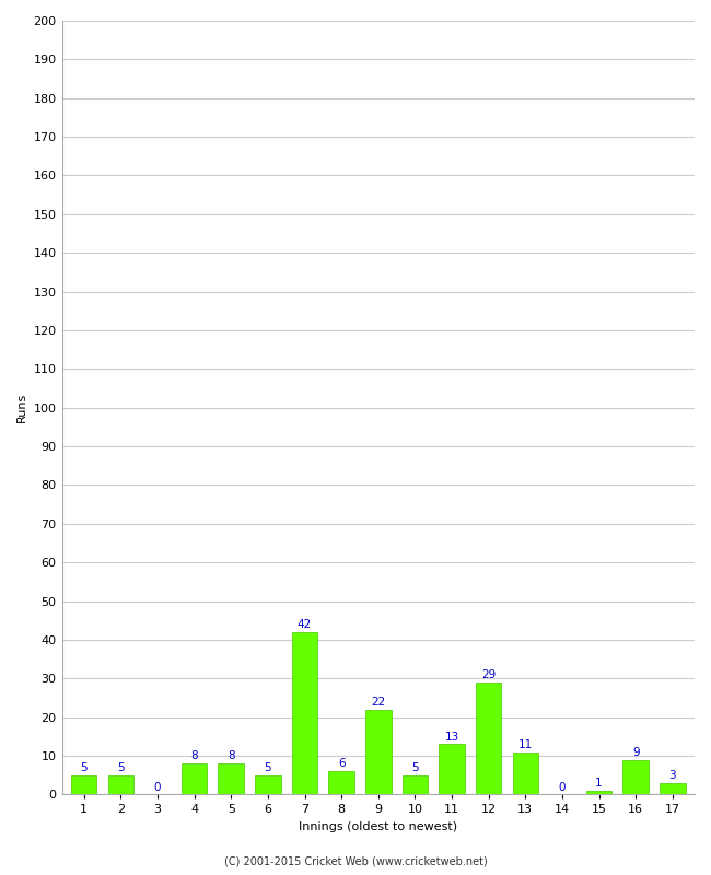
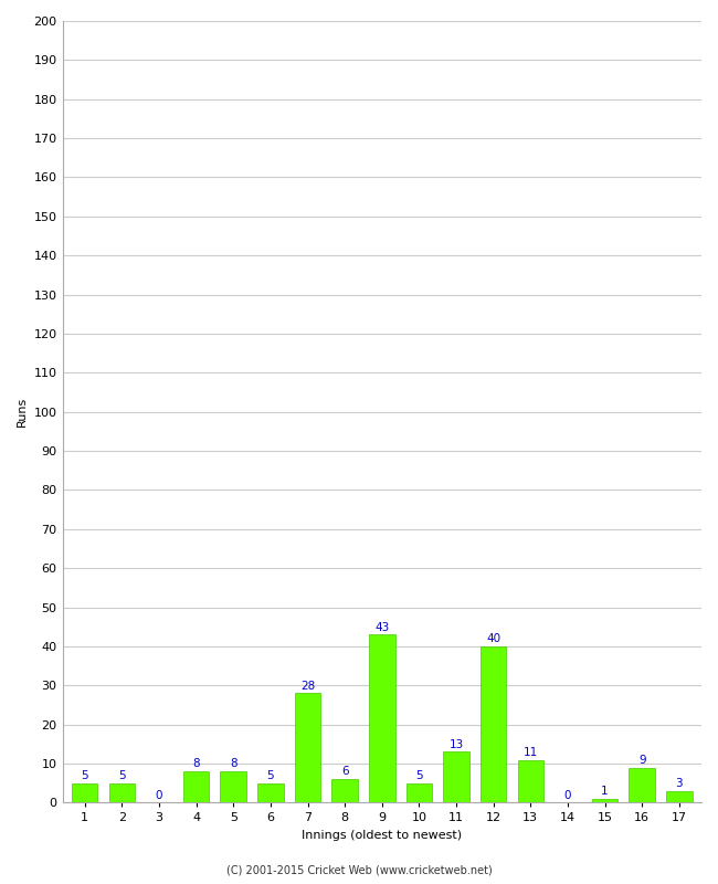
7: 42 -> 28
9: 22 -> 43
12: 29 -> 40
